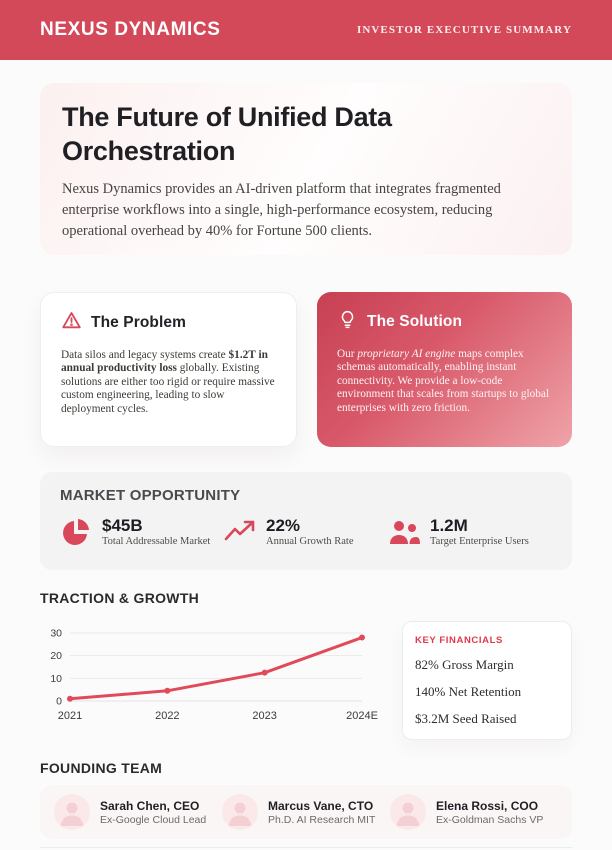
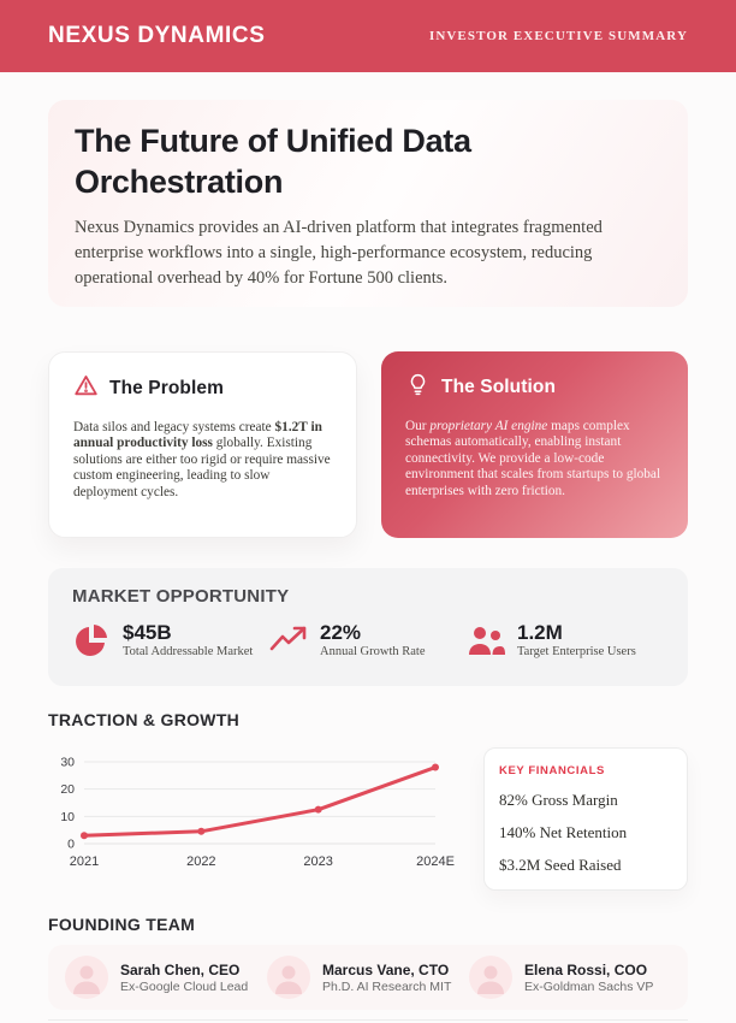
2021: 1 -> 3
